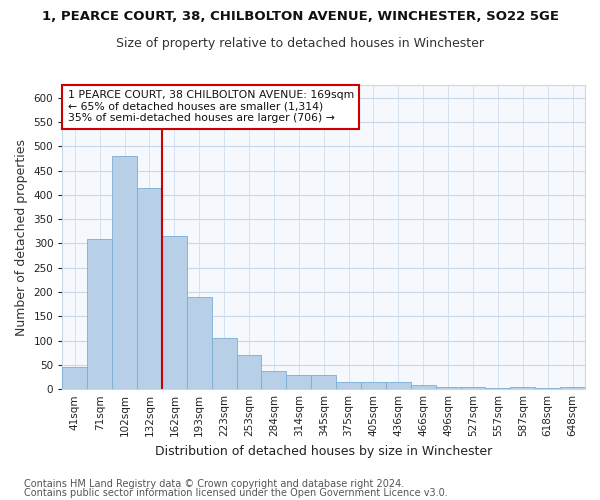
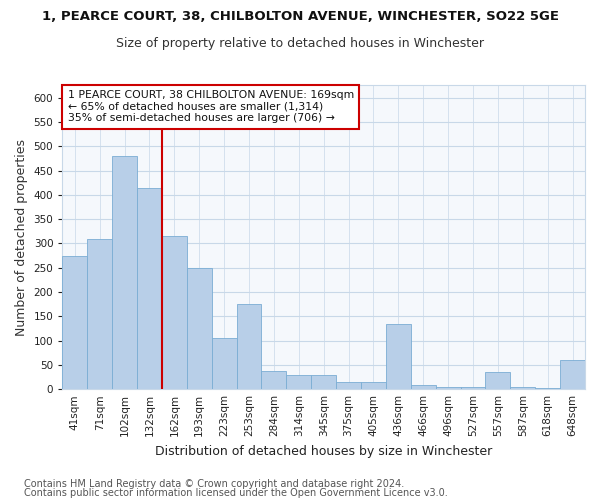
41sqm: 45 -> 275
193sqm: 190 -> 250
253sqm: 70 -> 175
436sqm: 15 -> 135
557sqm: 2 -> 35
648sqm: 5 -> 60
